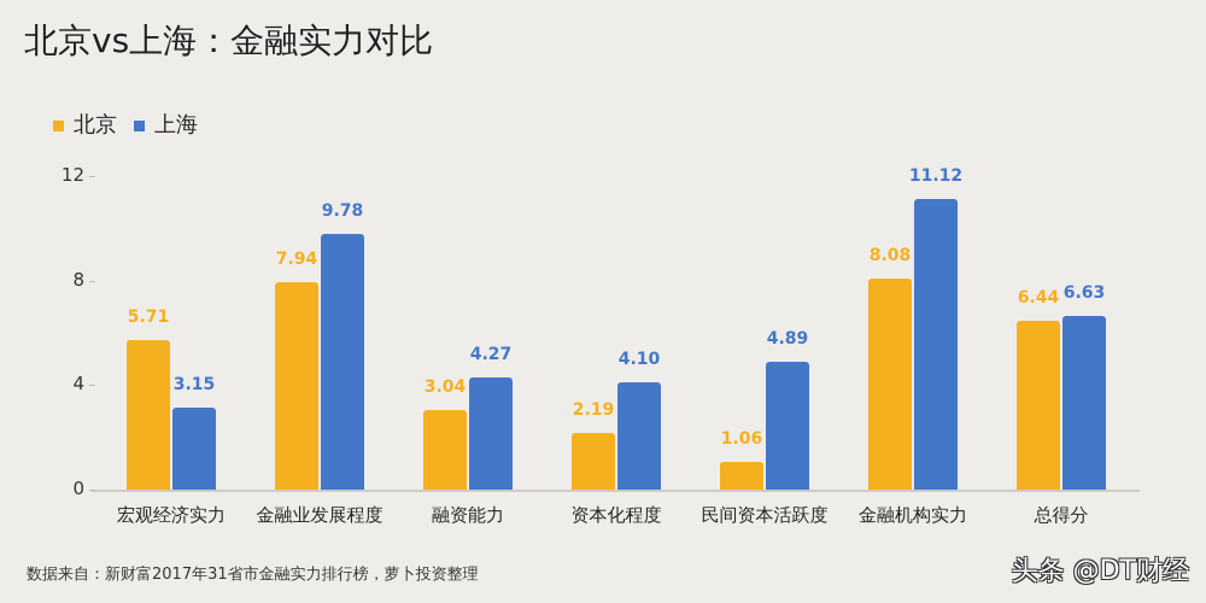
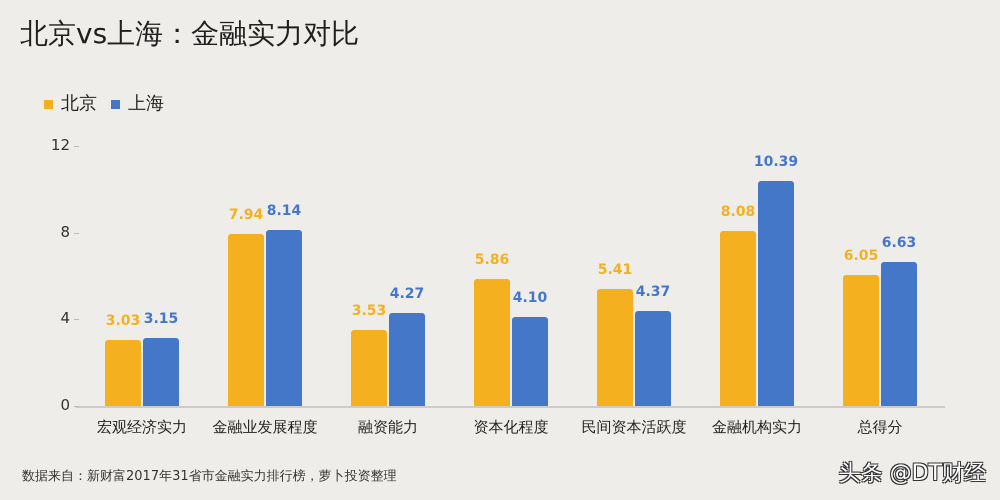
北京/宏观经济实力: 5.71 -> 3.03
上海/金融业发展程度: 9.78 -> 8.14
北京/融资能力: 3.04 -> 3.53
北京/资本化程度: 2.19 -> 5.86
北京/民间资本活跃度: 1.06 -> 5.41
上海/民间资本活跃度: 4.89 -> 4.37
上海/金融机构实力: 11.12 -> 10.39
北京/总得分: 6.44 -> 6.05
